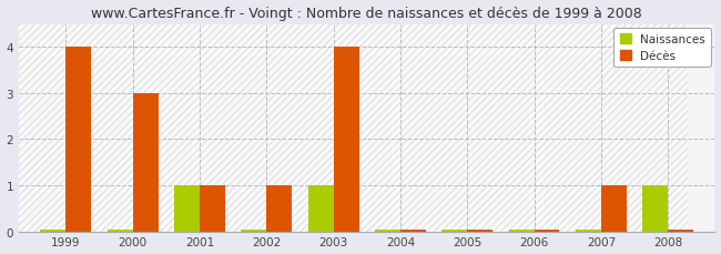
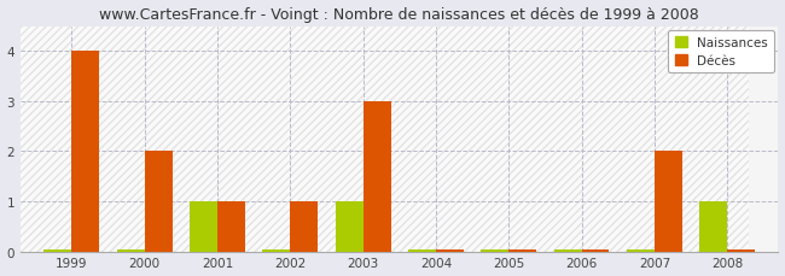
Décès/2000: 3 -> 2
Décès/2003: 4 -> 3
Décès/2007: 1 -> 2
